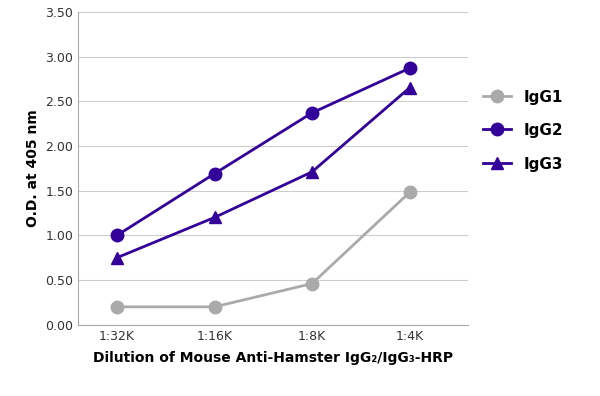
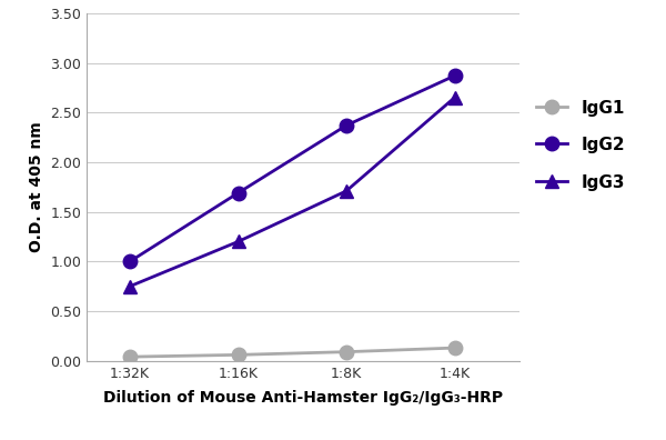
IgG1/1:32K: 0.20 -> 0.04
IgG1/1:16K: 0.20 -> 0.06
IgG1/1:8K: 0.46 -> 0.09
IgG1/1:4K: 1.48 -> 0.13
